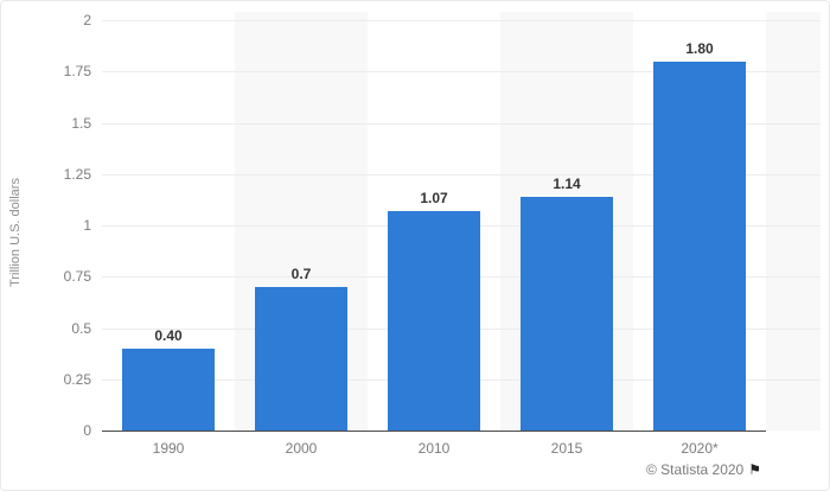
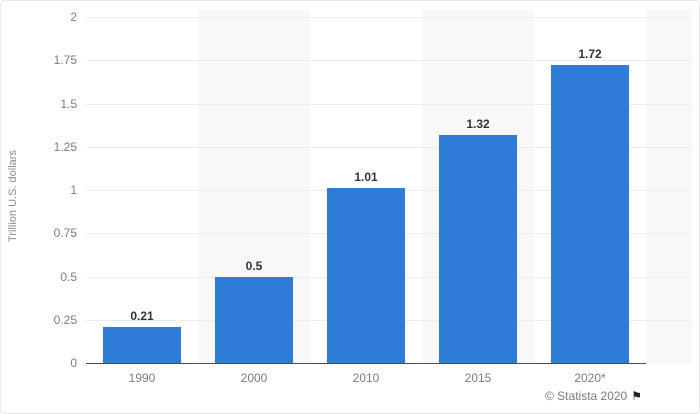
1990: 0.40 -> 0.21
2000: 0.7 -> 0.5
2010: 1.07 -> 1.01
2015: 1.14 -> 1.32
2020*: 1.80 -> 1.72
